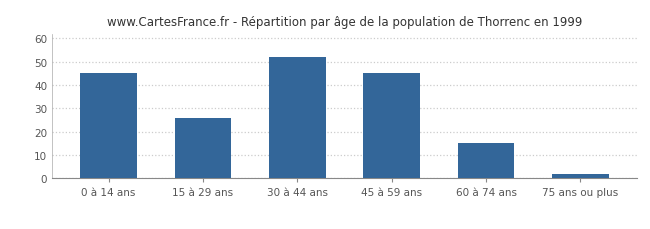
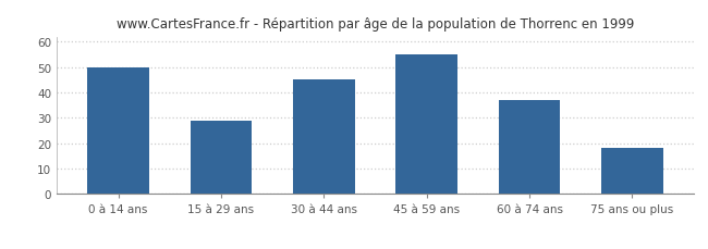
0 à 14 ans: 45 -> 50
15 à 29 ans: 26 -> 29
30 à 44 ans: 52 -> 45
45 à 59 ans: 45 -> 55
60 à 74 ans: 15 -> 37
75 ans ou plus: 2 -> 18
